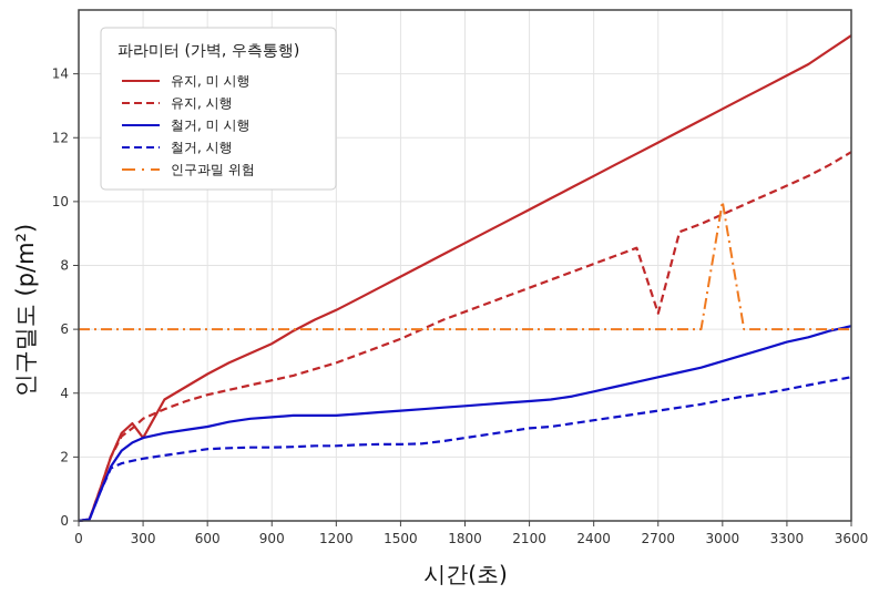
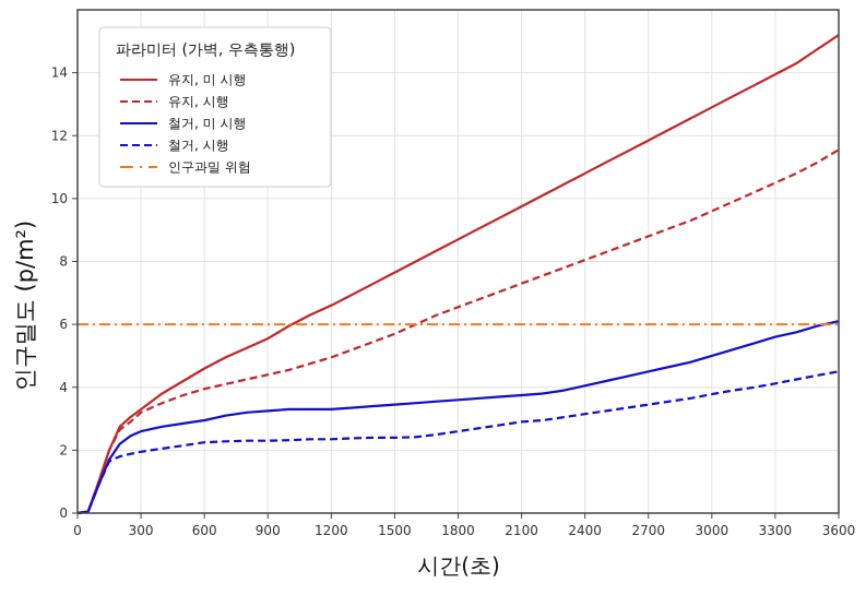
유지, 미 시행/300: 2.6 -> 3.3
유지, 시행/2700: 6.5 -> 8.8
인구과밀 위험/3000: 10 -> 6
